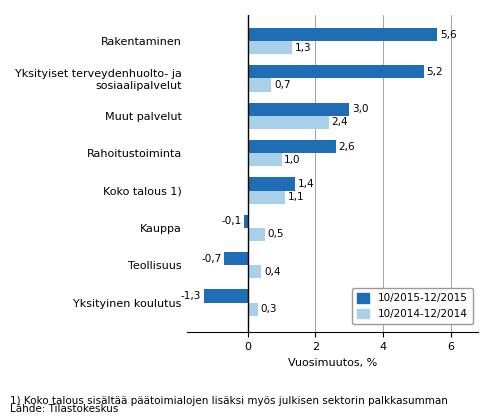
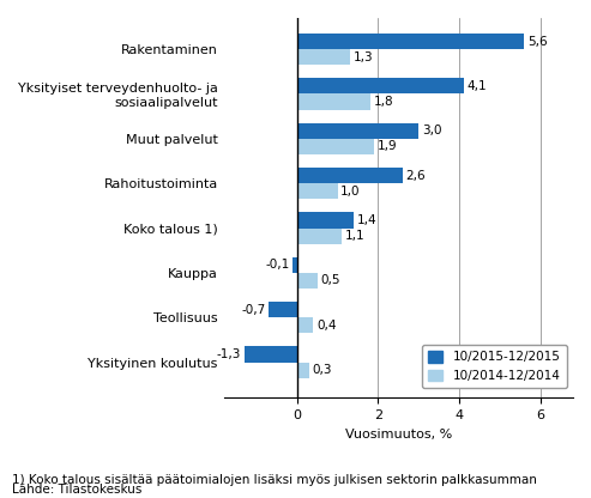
10/2015-12/2015/Yksityiset terveydenhuolto- ja sosiaalipalvelut: 5,2 -> 4,1
10/2014-12/2014/Yksityiset terveydenhuolto- ja sosiaalipalvelut: 0,7 -> 1,8
10/2014-12/2014/Muut palvelut: 2,4 -> 1,9
